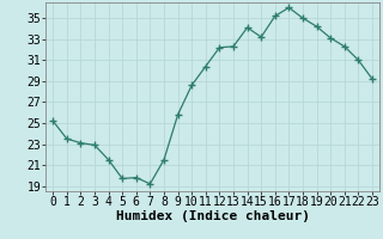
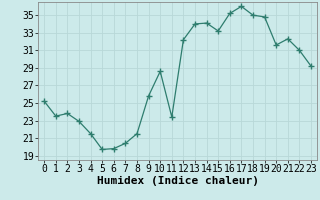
2: 23.1 -> 23.8
7: 19.2 -> 20.4
11: 30.4 -> 23.4
13: 32.3 -> 34.0
19: 34.2 -> 34.8
20: 33.1 -> 31.6
